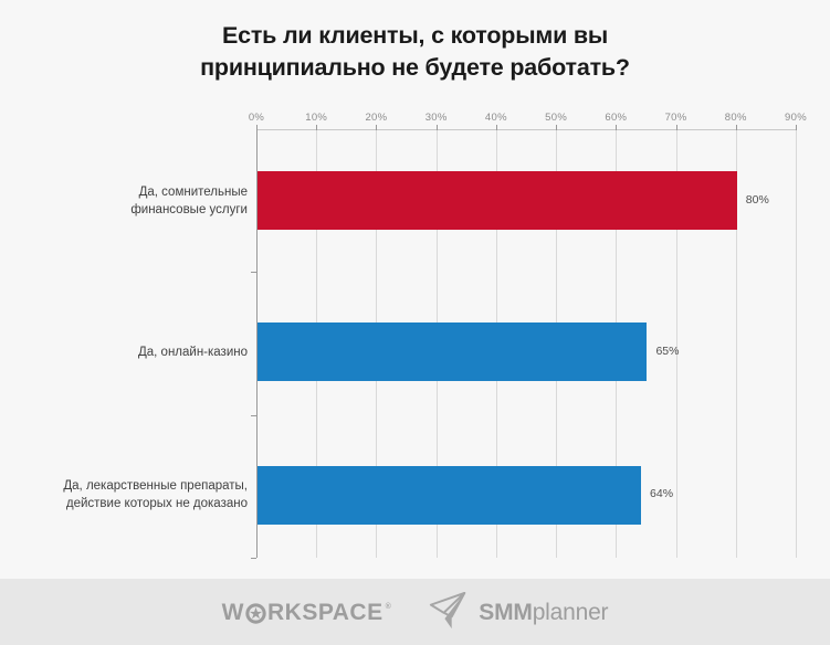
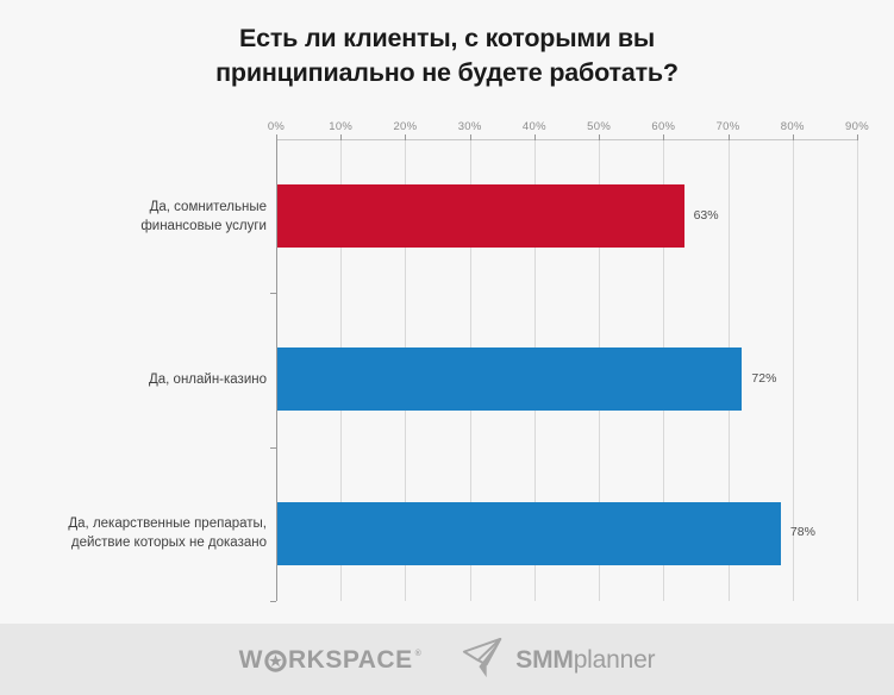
Да, сомнительные финансовые услуги: 80% -> 63%
Да, онлайн-казино: 65% -> 72%
Да, лекарственные препараты, действие которых не доказано: 64% -> 78%
